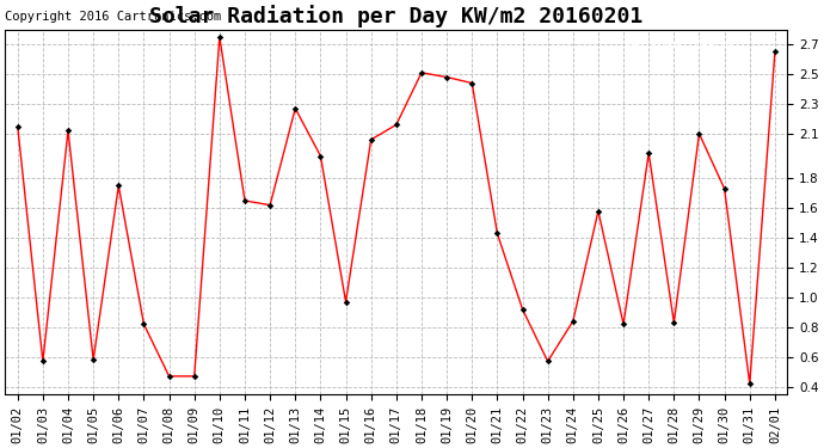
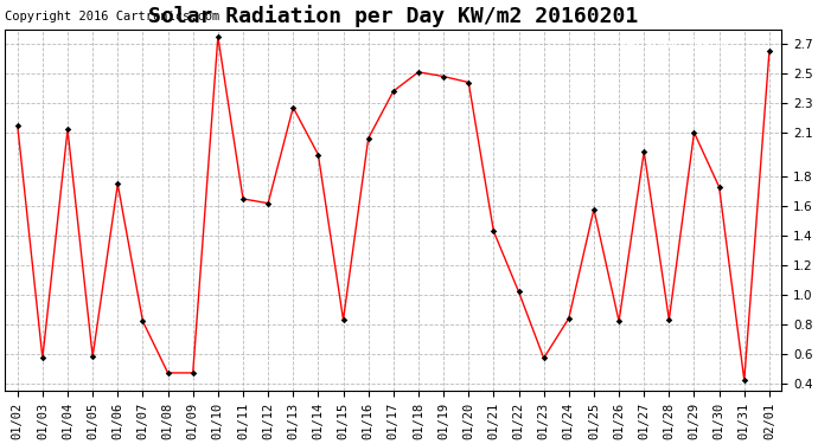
01/15: 0.97 -> 0.83
01/17: 2.16 -> 2.38
01/22: 0.92 -> 1.02
